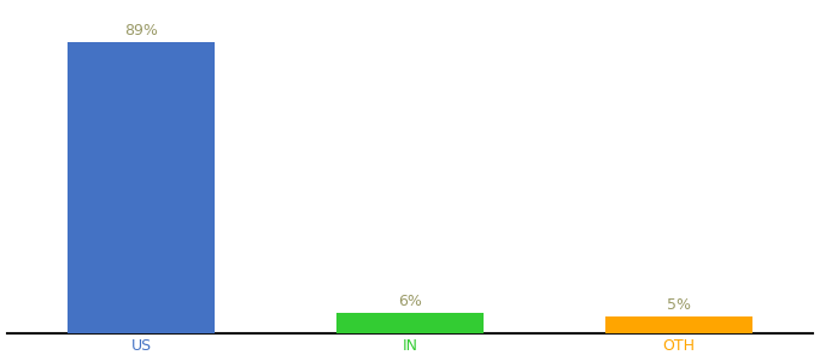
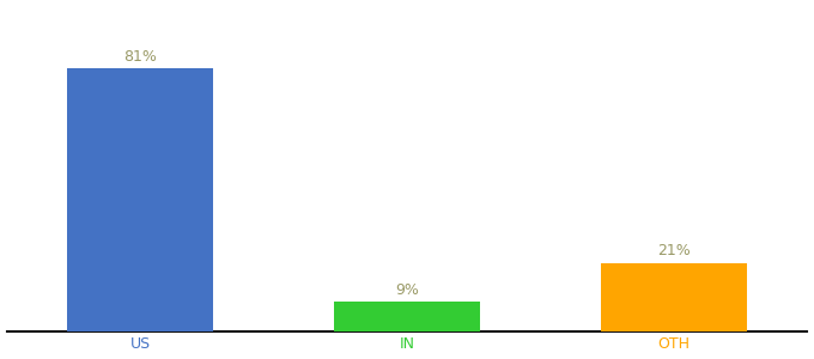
US: 89% -> 81%
IN: 6% -> 9%
OTH: 5% -> 21%
